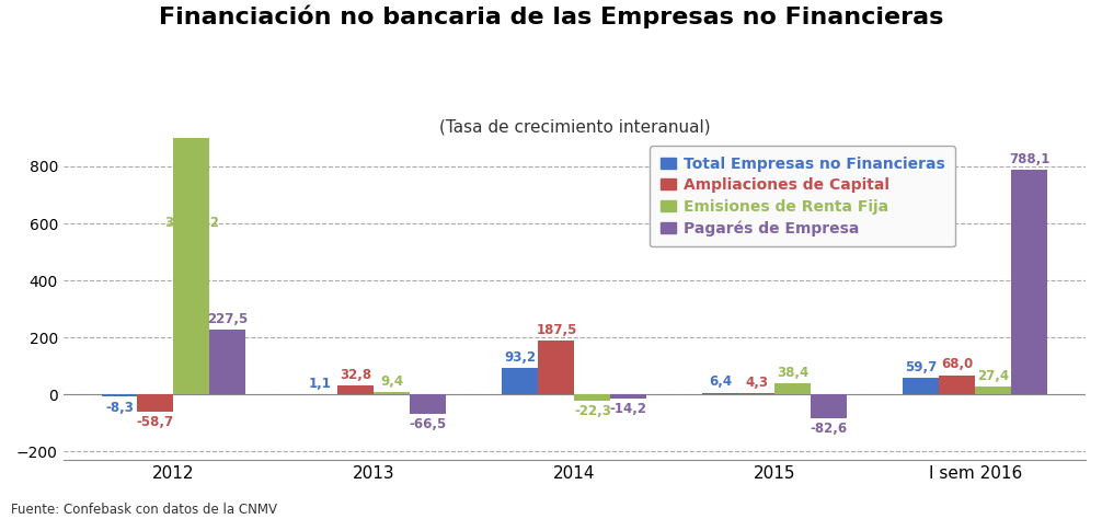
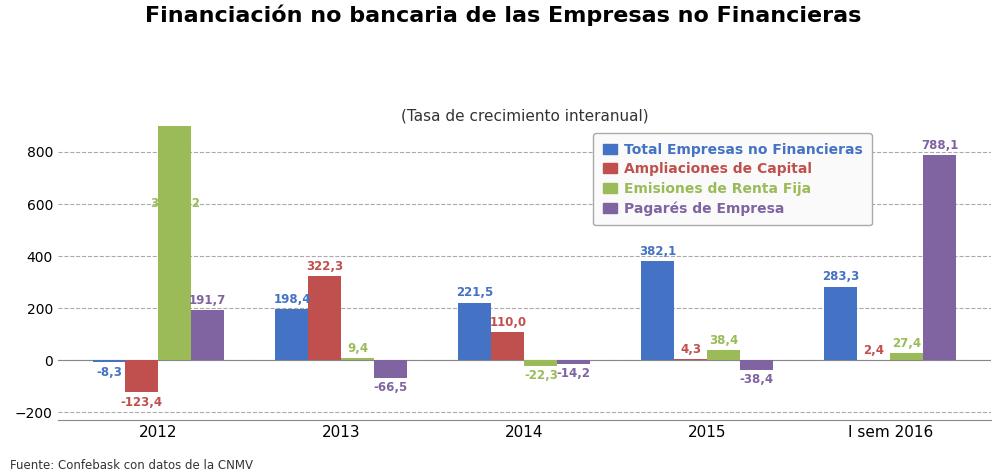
Ampliaciones de Capital/2012: -58,7 -> -123,4
Pagarés de Empresa/2012: 227,5 -> 191,7
Total Empresas no Financieras/2013: 1,1 -> 198,4
Ampliaciones de Capital/2013: 32,8 -> 322,3
Total Empresas no Financieras/2014: 93,2 -> 221,5
Ampliaciones de Capital/2014: 187,5 -> 110,0
Total Empresas no Financieras/2015: 6,4 -> 382,1
Pagarés de Empresa/2015: -82,6 -> -38,4
Total Empresas no Financieras/I sem 2016: 59,7 -> 283,3
Ampliaciones de Capital/I sem 2016: 68,0 -> 2,4
